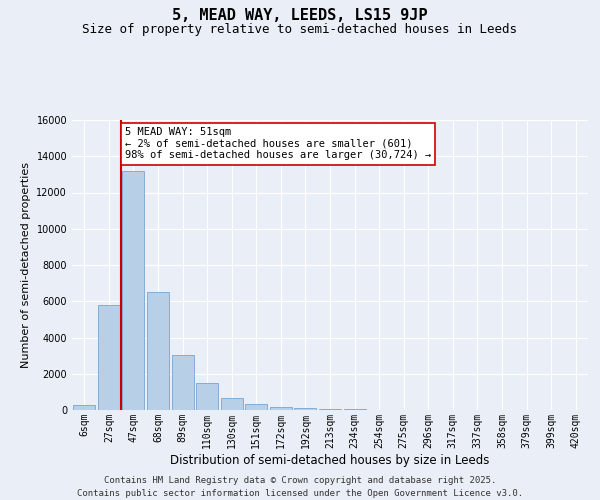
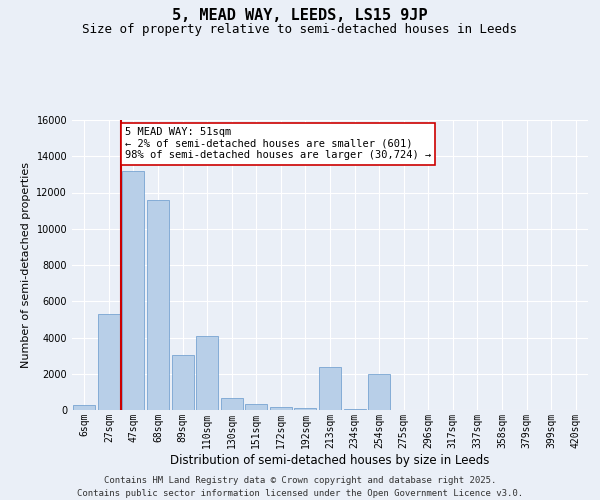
27sqm: 5800 -> 5300
68sqm: 6500 -> 11600
110sqm: 1500 -> 4100
213sqm: 100 -> 2400
254sqm: 0 -> 2000
